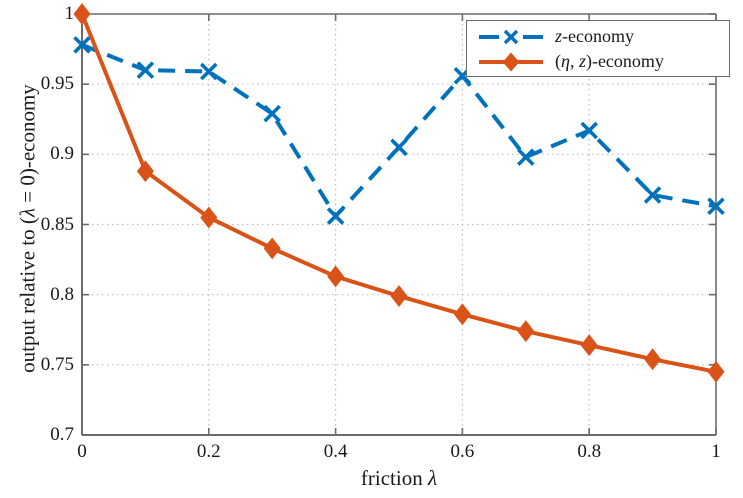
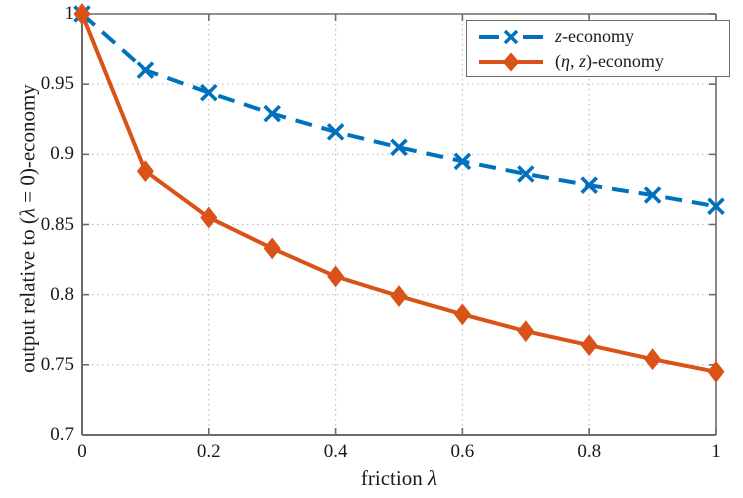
z-economy/0: 0.978 -> 1.000
z-economy/0.2: 0.959 -> 0.944
z-economy/0.4: 0.856 -> 0.916
z-economy/0.6: 0.956 -> 0.895
z-economy/0.7: 0.898 -> 0.886
z-economy/0.8: 0.917 -> 0.878
